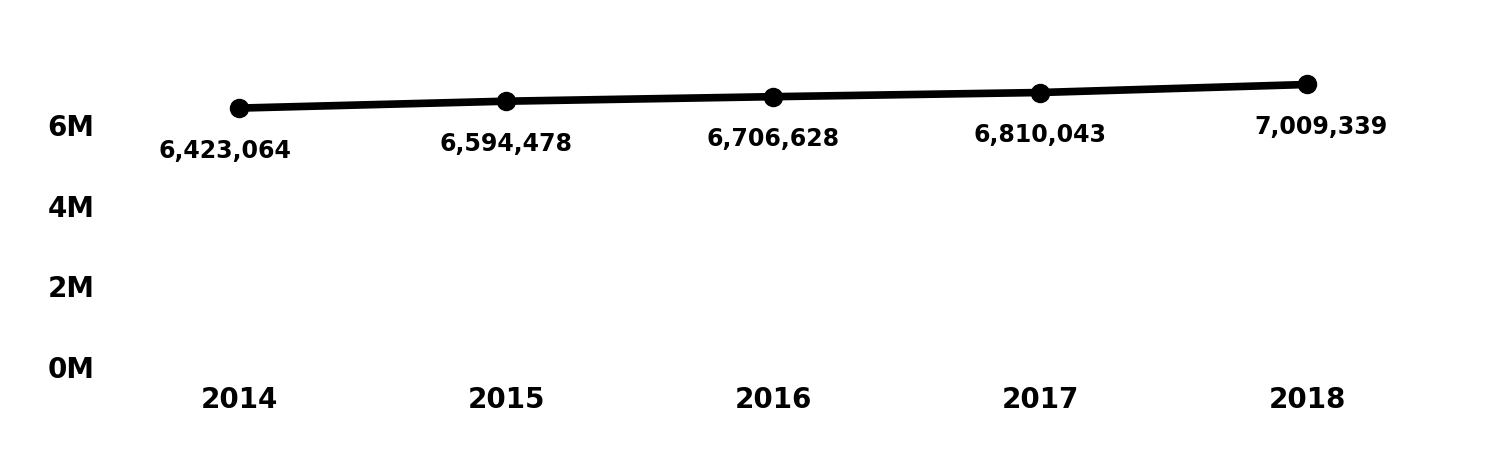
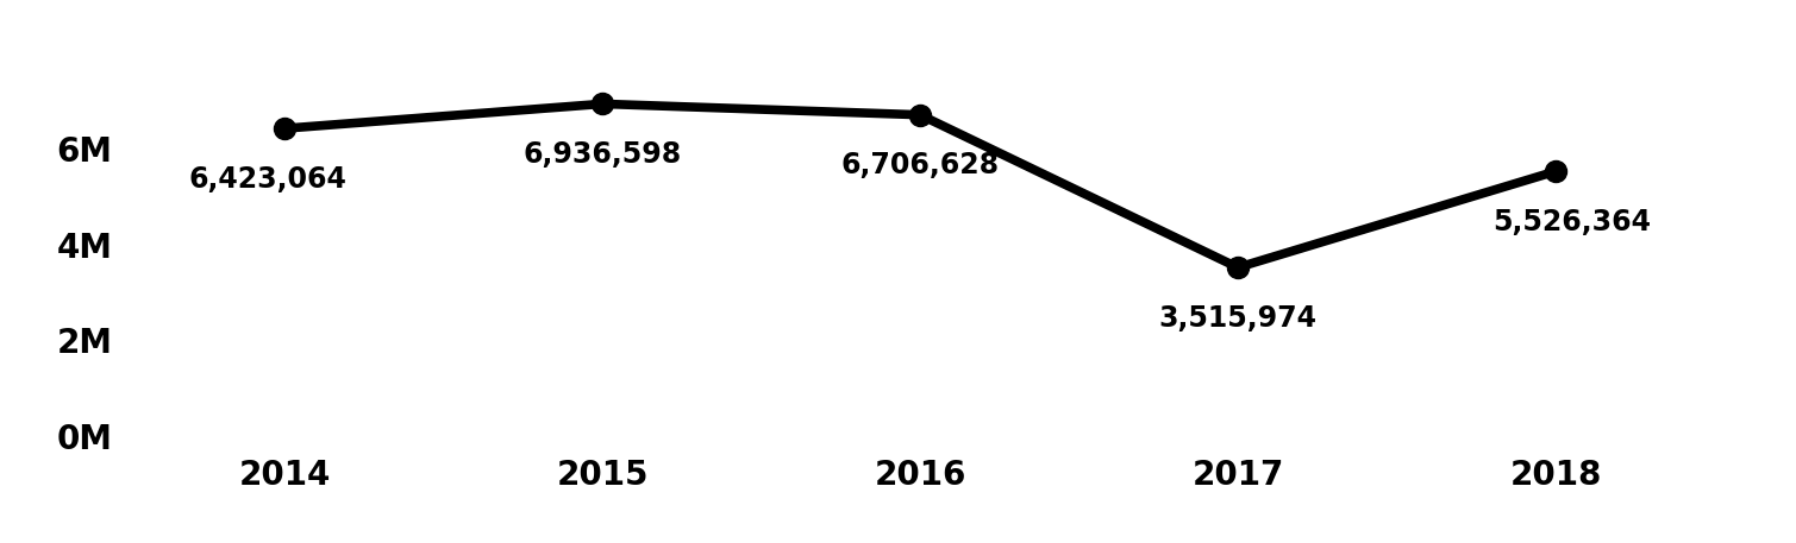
2015: 6,594,478 -> 6,936,598
2017: 6,810,043 -> 3,515,974
2018: 7,009,339 -> 5,526,364
